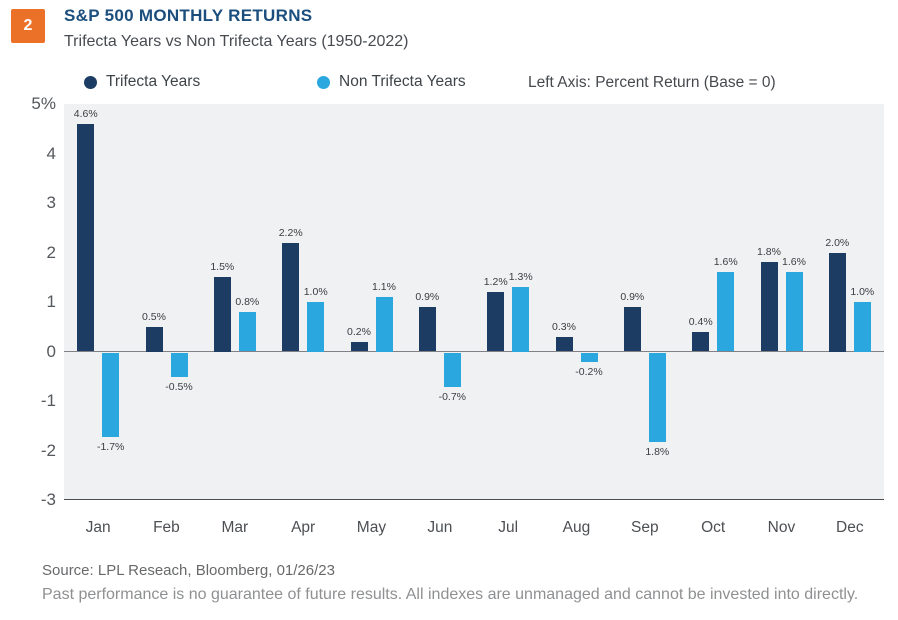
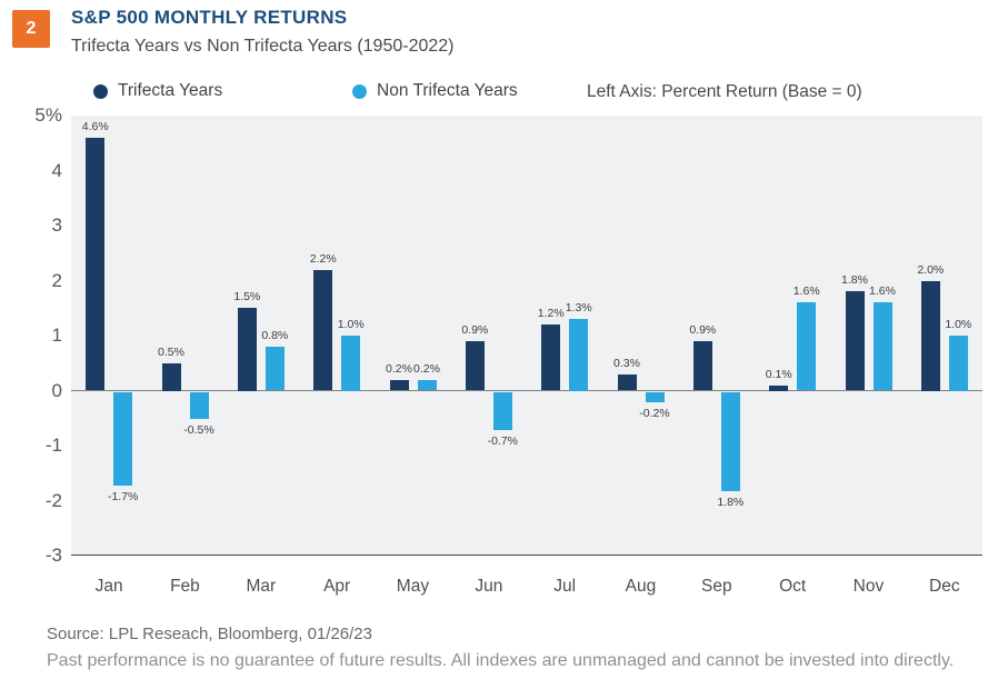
Non Trifecta Years/May: 1.1% -> 0.2%
Trifecta Years/Oct: 0.4% -> 0.1%
